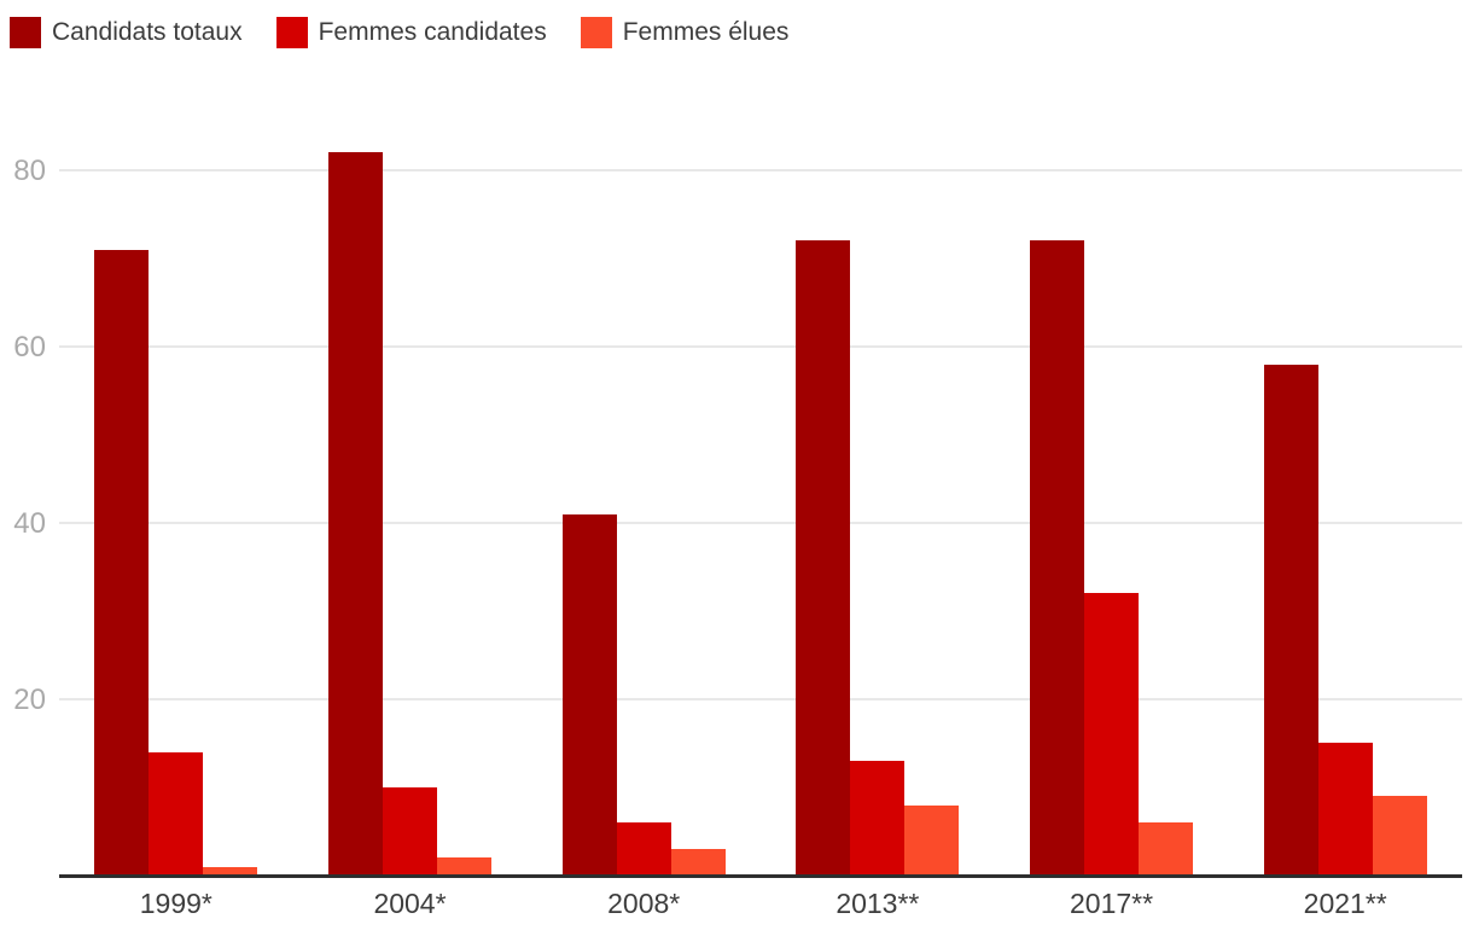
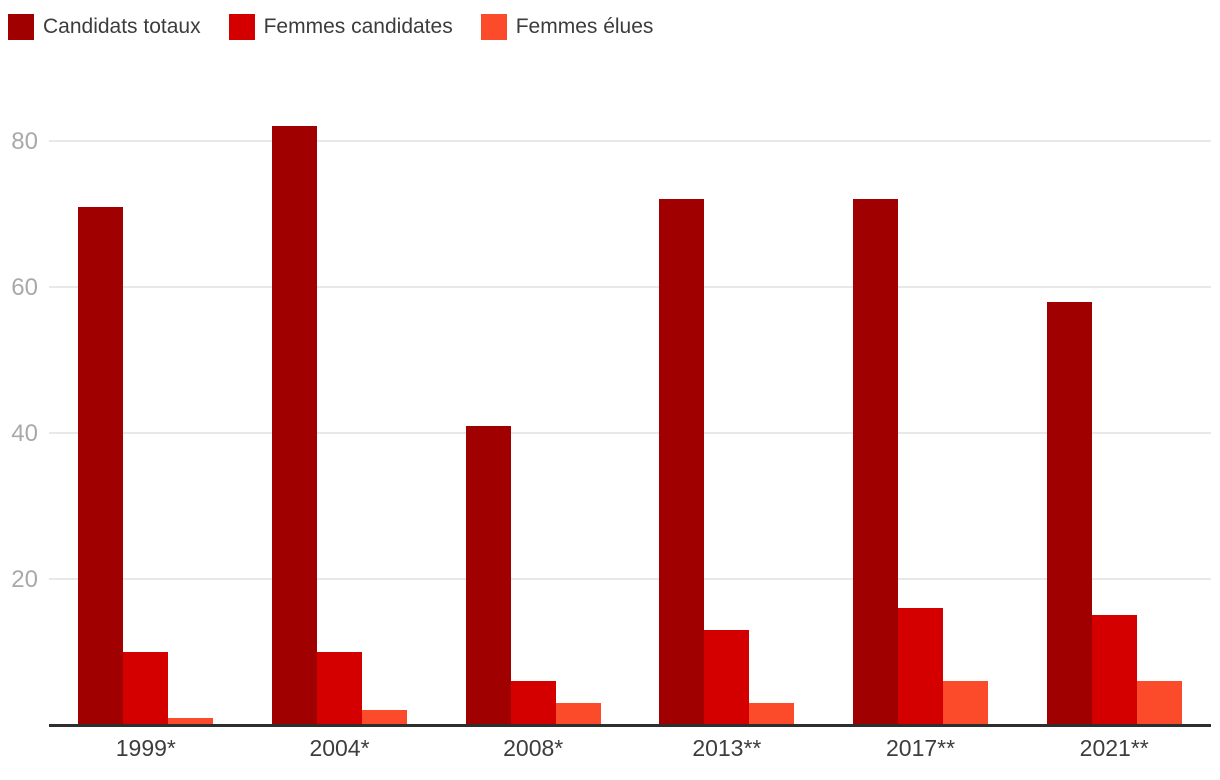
Femmes candidates/1999*: 14 -> 10
Femmes élues/2013**: 8 -> 3
Femmes candidates/2017**: 32 -> 16
Femmes élues/2021**: 9 -> 6
